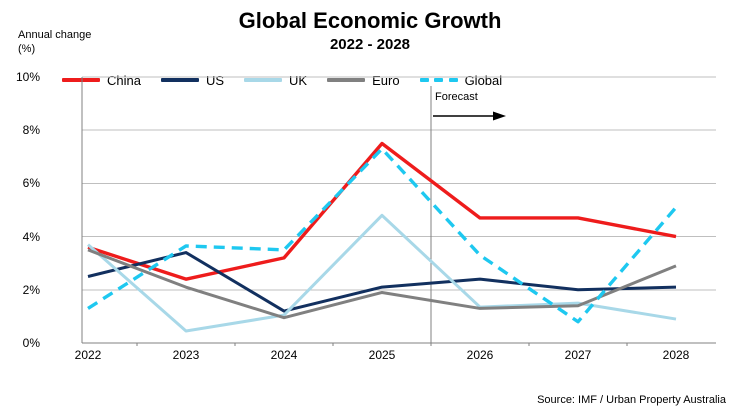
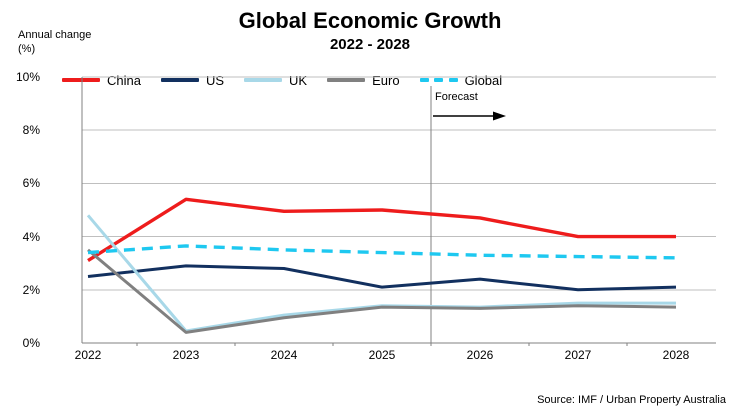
China/2022: 3.6% -> 3.1%
UK/2022: 3.7% -> 4.8%
Global/2022: 1.3% -> 3.4%
China/2023: 2.4% -> 5.4%
US/2023: 3.4% -> 2.9%
Euro/2023: 2.1% -> 0.4%
China/2024: 3.2% -> 5.0%
US/2024: 1.2% -> 2.8%
China/2025: 7.5% -> 5.0%
UK/2025: 4.8% -> 1.4%
Euro/2025: 1.9% -> 1.4%
Global/2025: 7.3% -> 3.4%
China/2027: 4.7% -> 4.0%
Global/2027: 0.8% -> 3.2%
UK/2028: 0.9% -> 1.5%
Euro/2028: 2.9% -> 1.4%
Global/2028: 5.1% -> 3.2%
